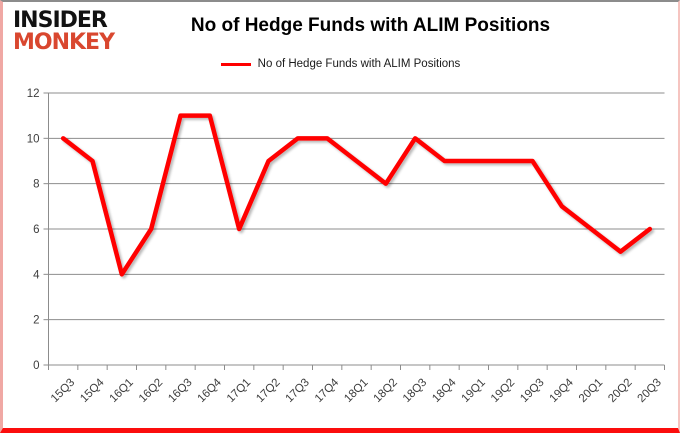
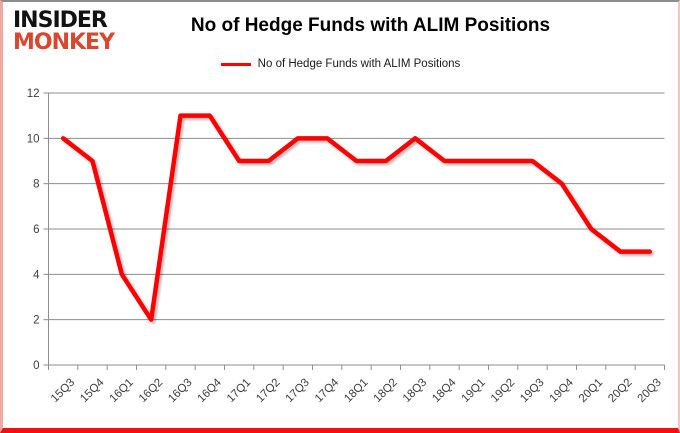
16Q2: 6 -> 2
17Q1: 6 -> 9
18Q2: 8 -> 9
19Q4: 7 -> 8
20Q3: 6 -> 5
